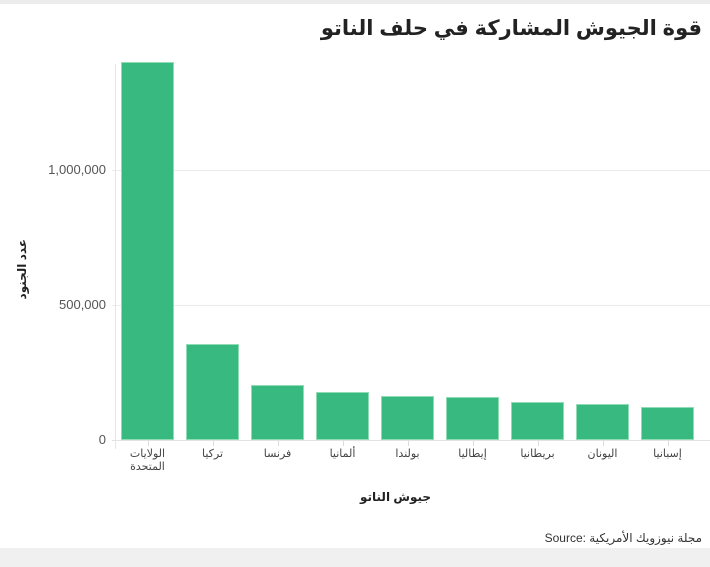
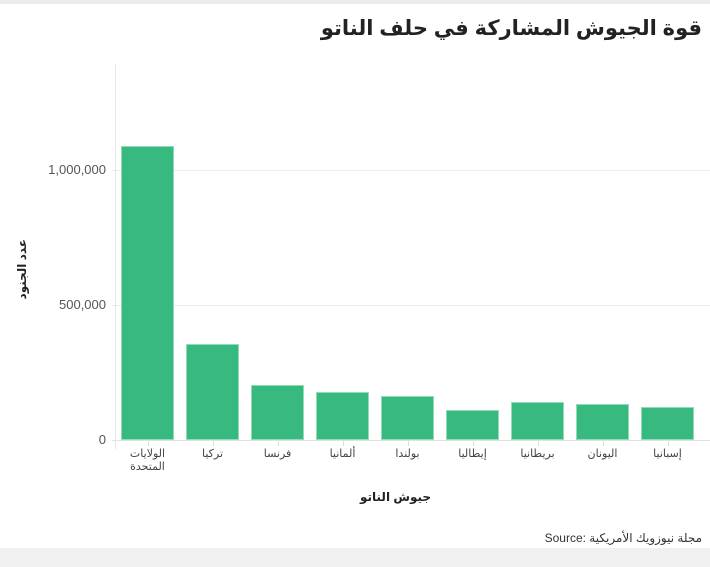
الولايات المتحدة: 1400000 -> 1090000
إيطاليا: 160000 -> 110000
